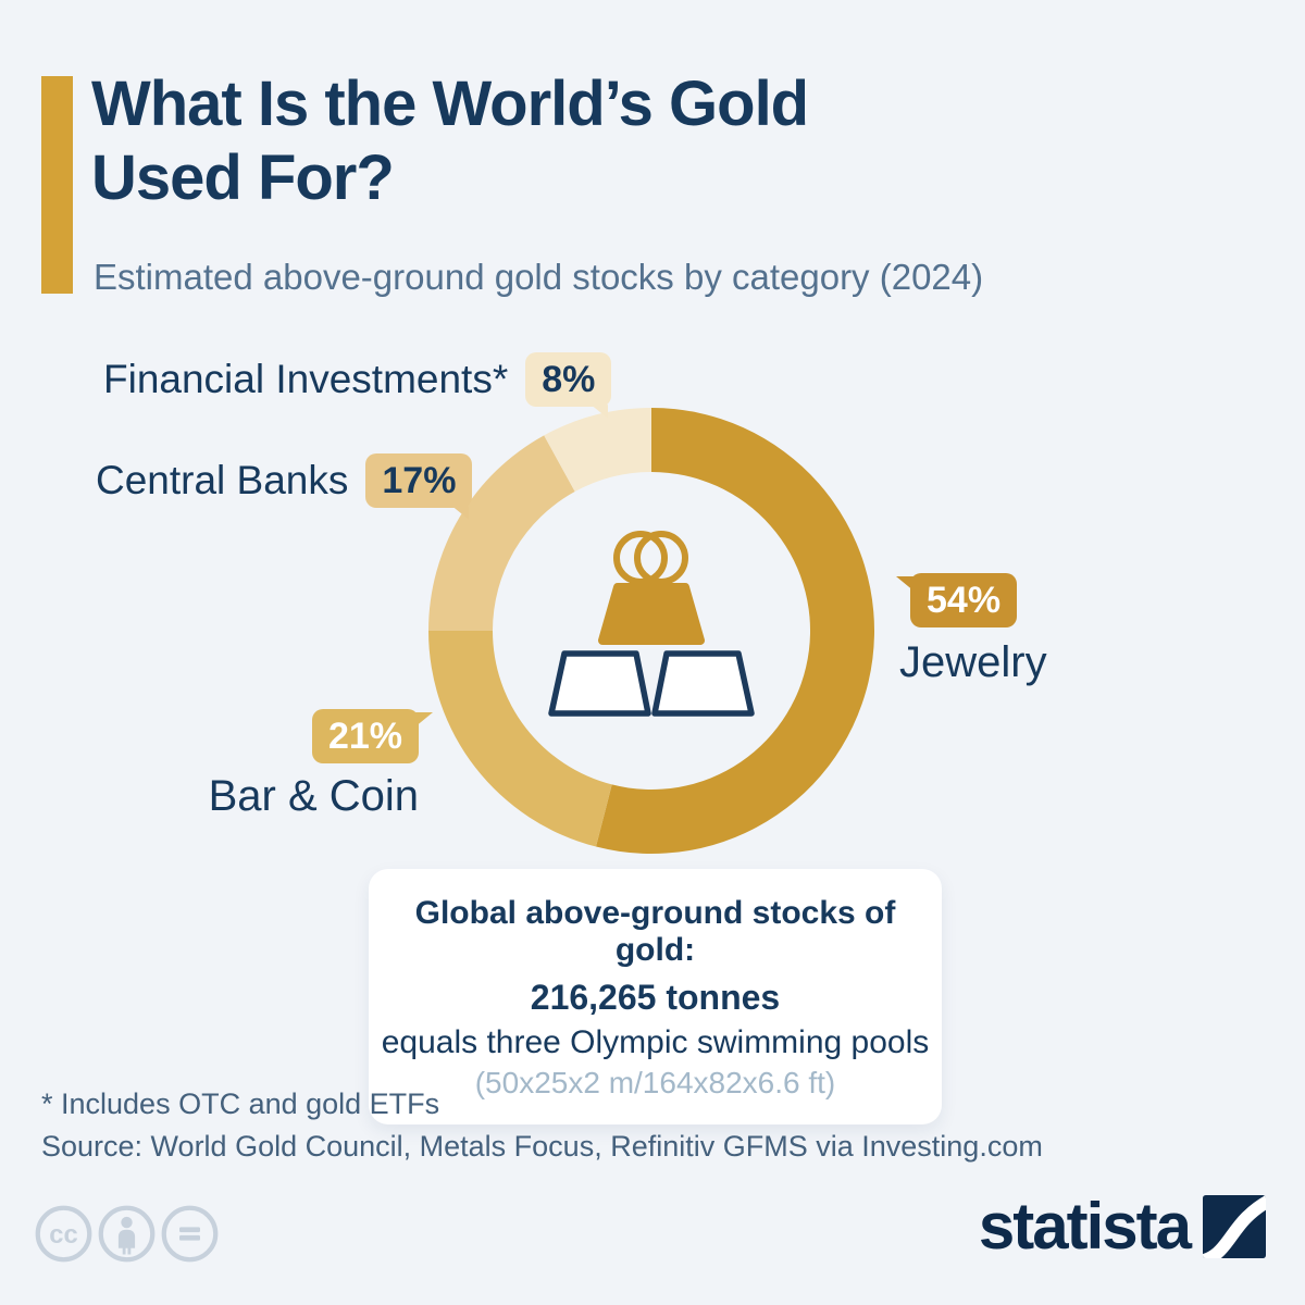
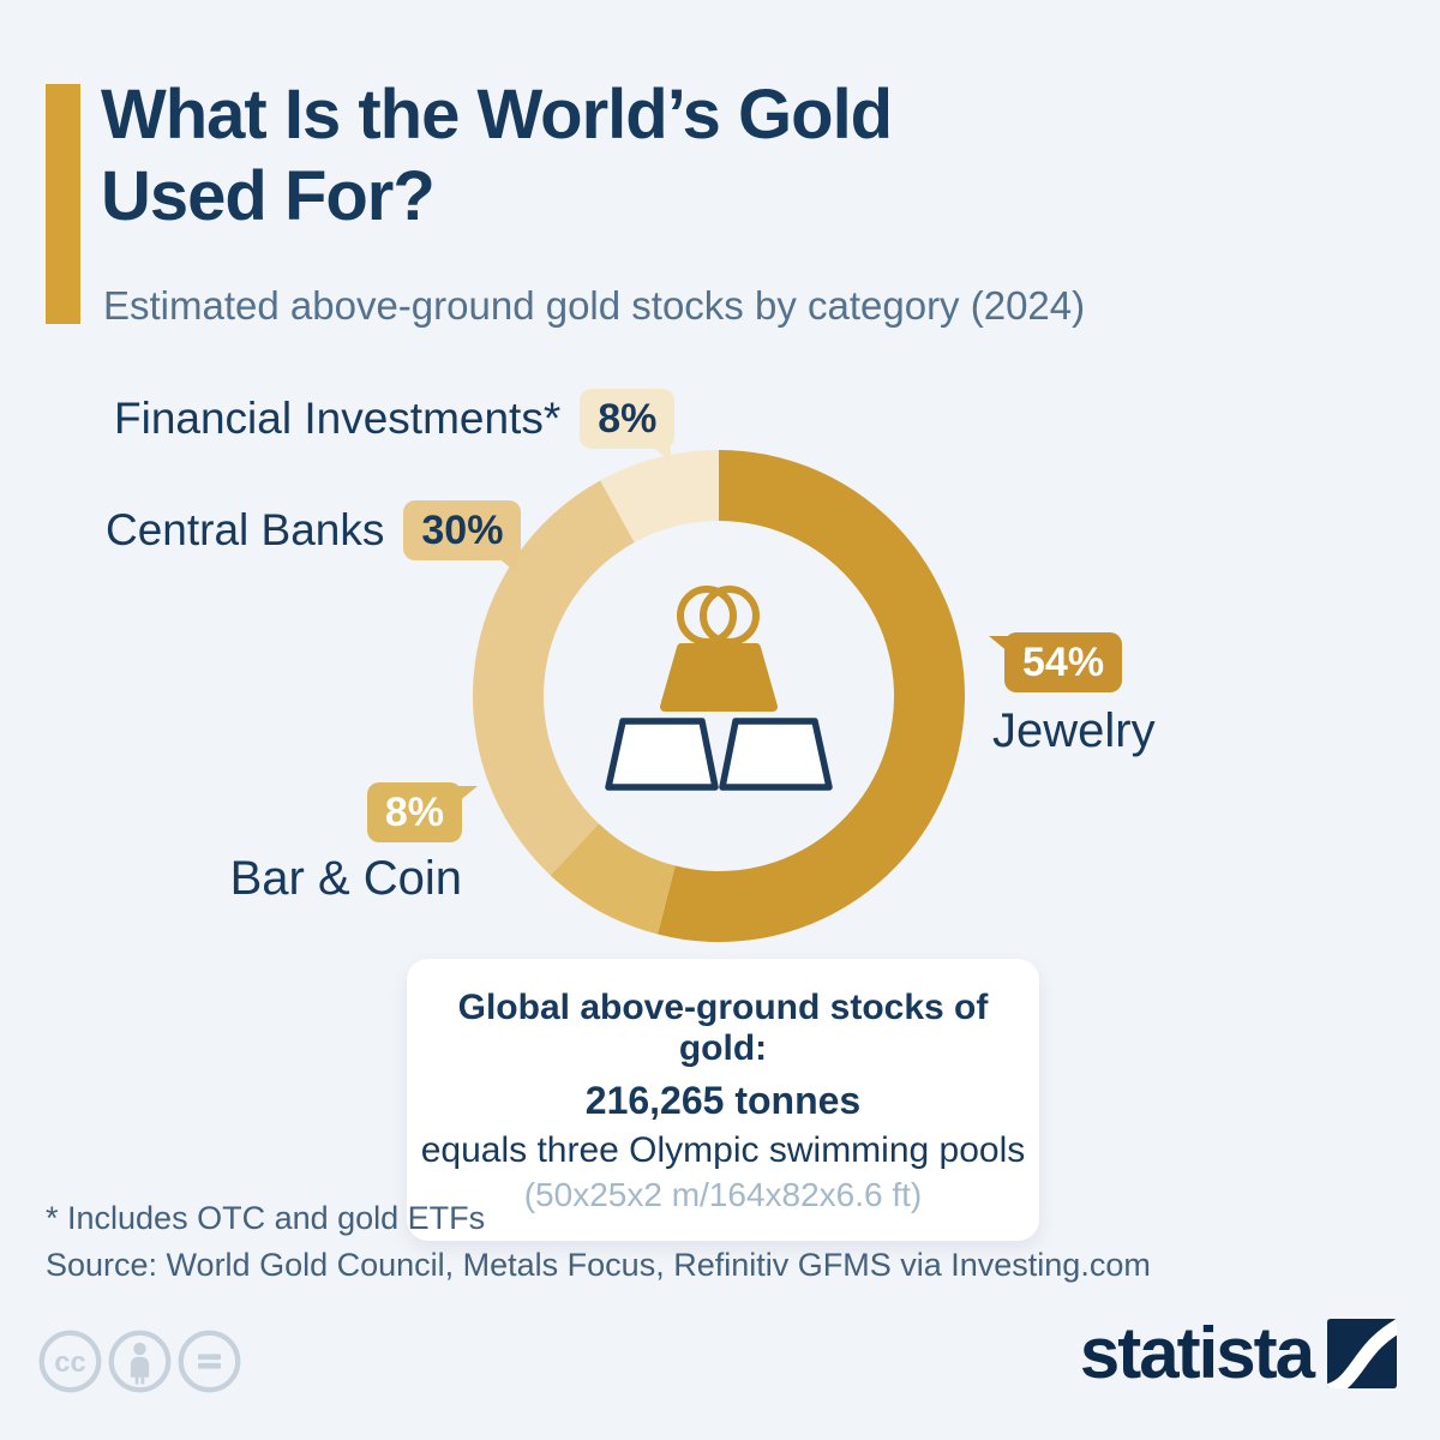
Bar & Coin: 21% -> 8%
Central Banks: 17% -> 30%
